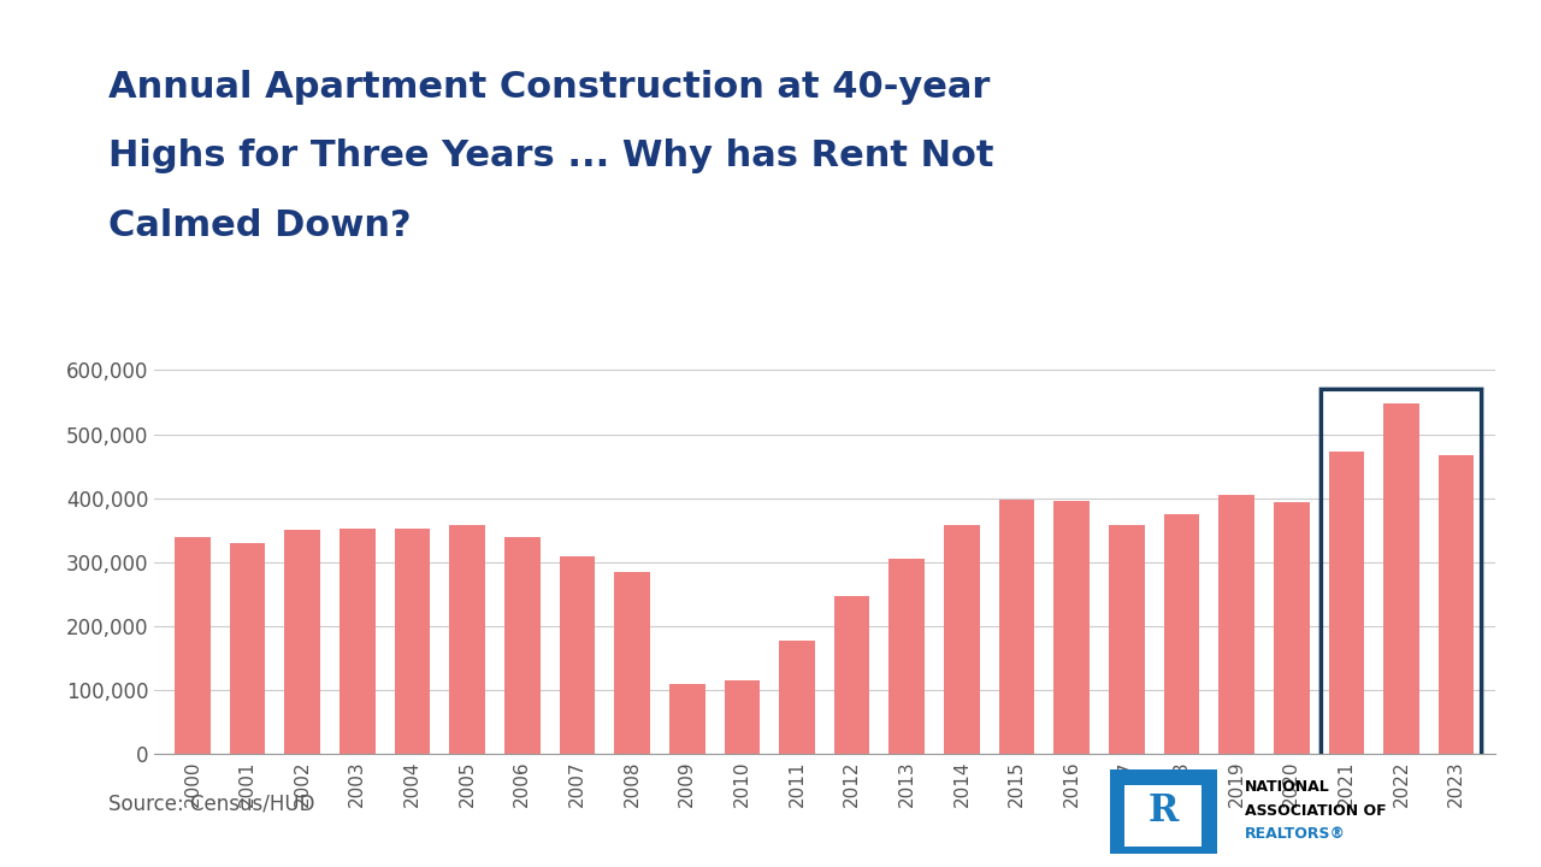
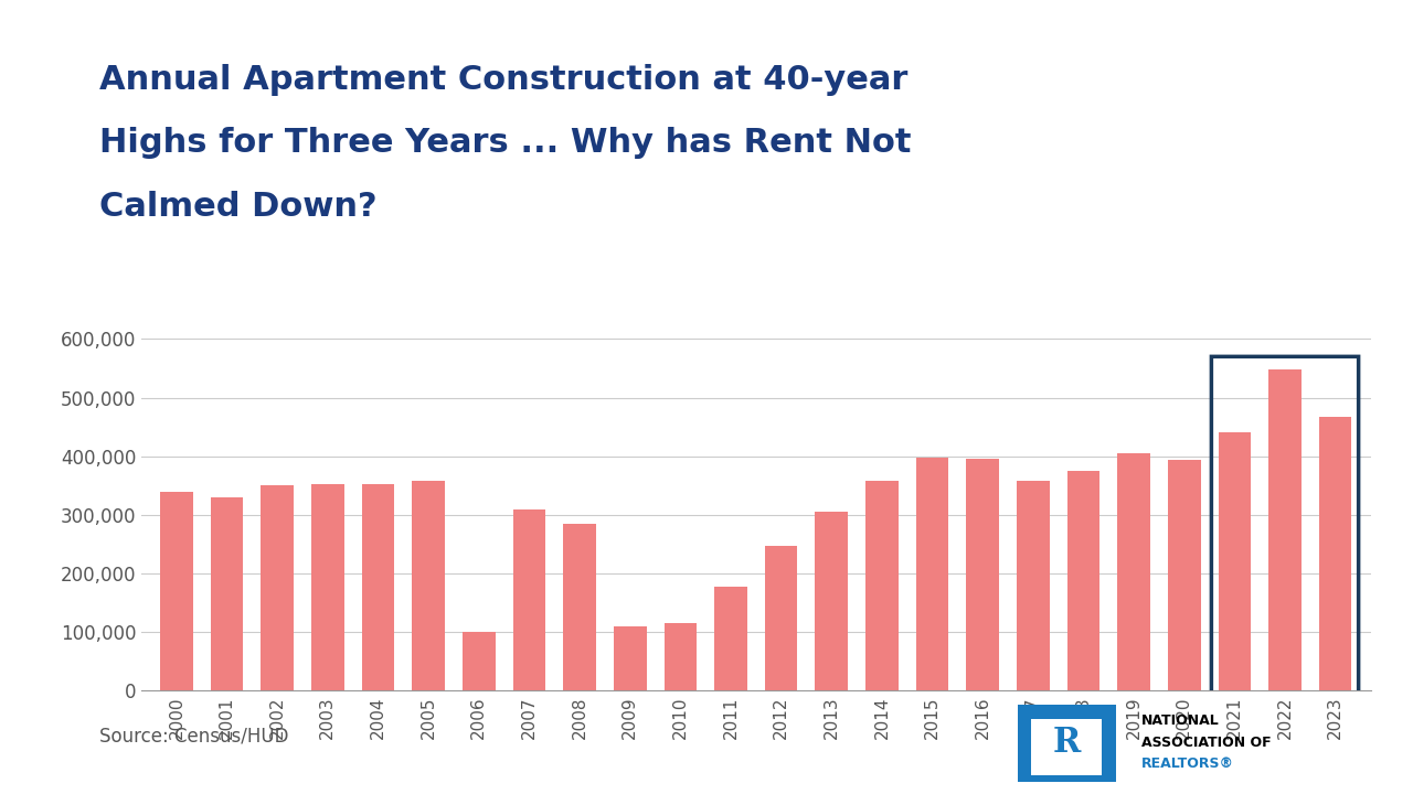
2006: 340,000 -> 100,000
2021: 472,000 -> 440,000
